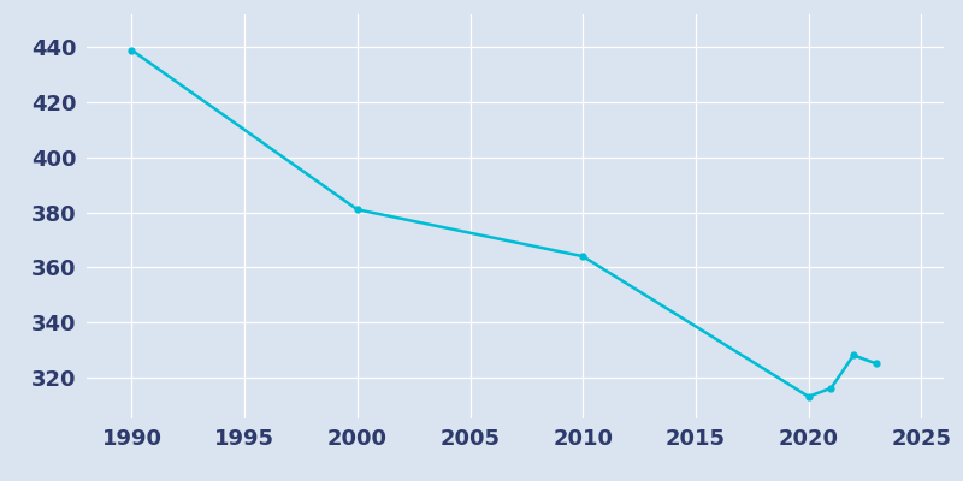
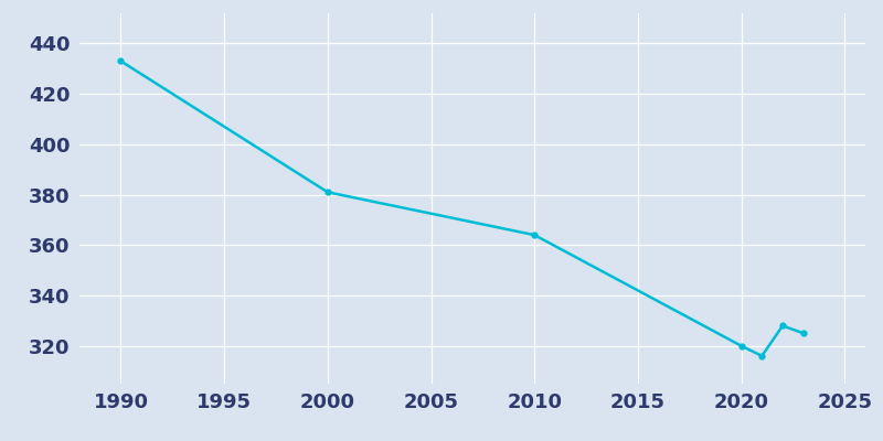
1990: 439 -> 433
2020: 313 -> 320
